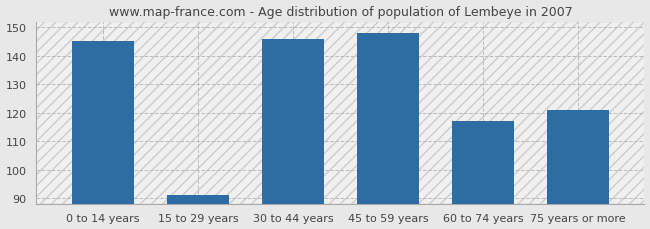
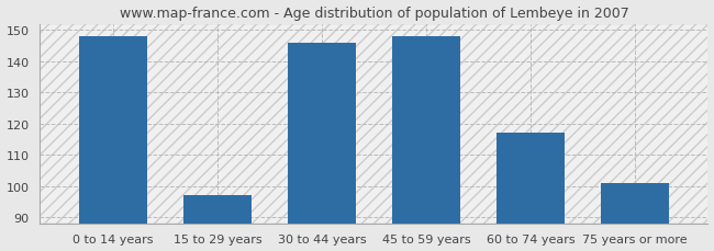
0 to 14 years: 145 -> 148
15 to 29 years: 91 -> 97
75 years or more: 121 -> 101
